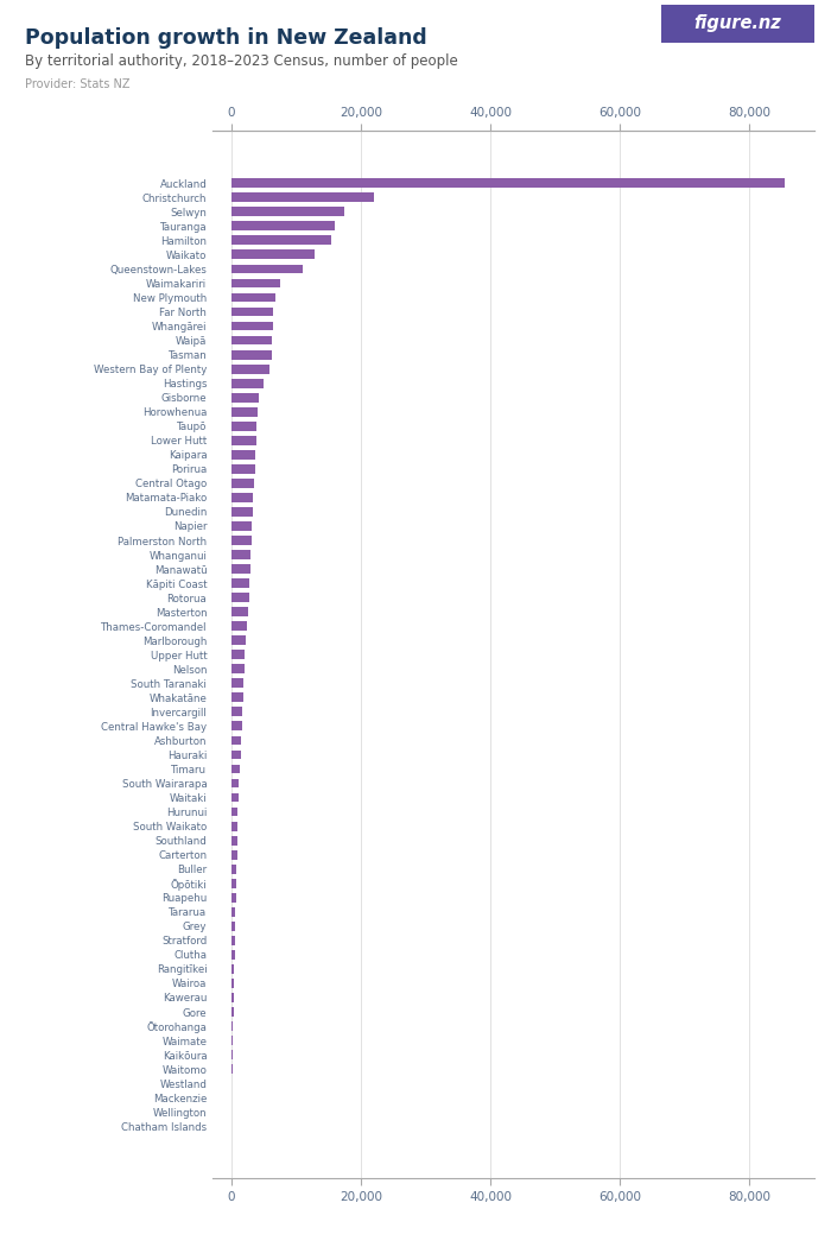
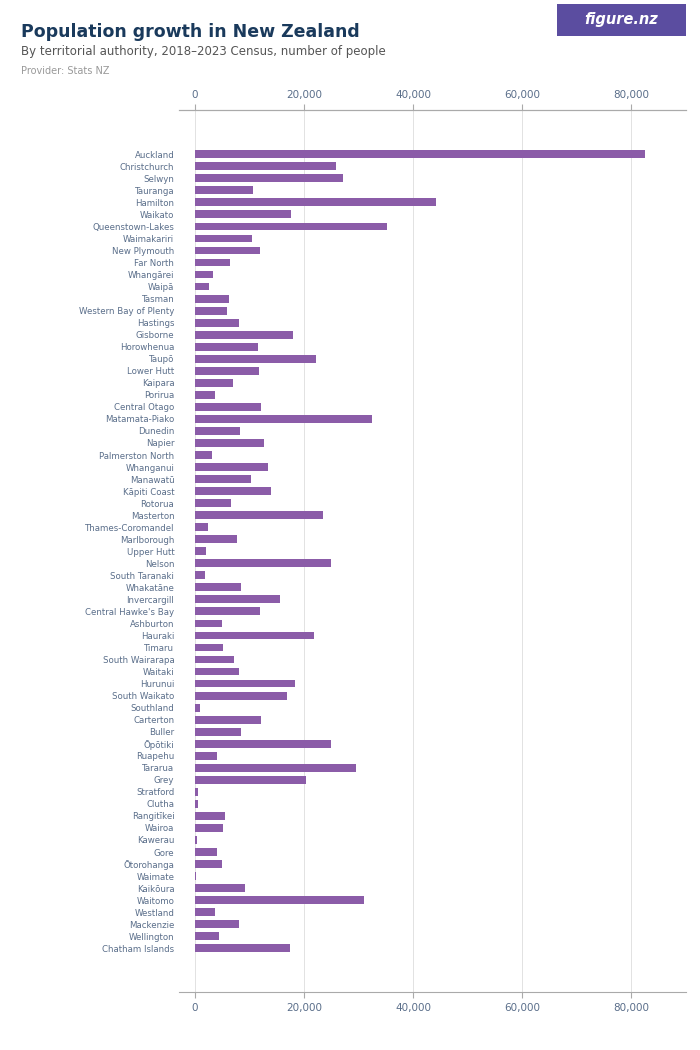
Auckland: 85,500 -> 82,400
Christchurch: 22,000 -> 25,800
Selwyn: 17,500 -> 27,200
Tauranga: 16,000 -> 10,600
Hamilton: 15,500 -> 44,200
Waikato: 12,800 -> 17,600
Queenstown-Lakes: 11,000 -> 35,200
Waimakariri: 7,500 -> 10,400
New Plymouth: 6,800 -> 12,000
Whangārei: 6,400 -> 3,400
Waipā: 6,300 -> 2,600
Hastings: 5,000 -> 8,000
Gisborne: 4,200 -> 18,000
Horowhenua: 4,000 -> 11,600
Taupō: 3,900 -> 22,200
Lower Hutt: 3,800 -> 11,800
Kaipara: 3,700 -> 7,000
Central Otago: 3,500 -> 12,200
Matamata-Piako: 3,400 -> 32,400
Dunedin: 3,300 -> 8,200
Napier: 3,200 -> 12,600
Whanganui: 3,000 -> 13,400
Manawatū: 2,900 -> 10,200
Kāpiti Coast: 2,800 -> 14,000
Rotorua: 2,700 -> 6,600
Masterton: 2,500 -> 23,400
Marlborough: 2,200 -> 7,800
Nelson: 2,000 -> 25,000
Whakatāne: 1,800 -> 8,400
Invercargill: 1,700 -> 15,600
Central Hawke's Bay: 1,600 -> 12,000
Ashburton: 1,500 -> 5,000
Hauraki: 1,400 -> 21,800
Timaru: 1,300 -> 5,200
South Wairarapa: 1,200 -> 7,200
Waitaki: 1,100 -> 8,000
Hurunui: 1,000 -> 18,400
South Waikato: 1,000 -> 16,800
Carterton: 800 -> 12,200
Buller: 800 -> 8,400
Ōpōtiki: 800 -> 25,000
Ruapehu: 700 -> 4,000
Tararua: 600 -> 29,600
Grey: 600 -> 20,400
Rangitīkei: 400 -> 5,600
Wairoa: 400 -> 5,200
Gore: 300 -> 4,000
Ōtorohanga: 200 -> 5,000
Kaikōura: 200 -> 9,200
Waitomo: 100 -> 31,000
Westland: 100 -> 3,600
Mackenzie: 100 -> 8,000
Wellington: 0 -> 4,400
Chatham Islands: 0 -> 17,400
